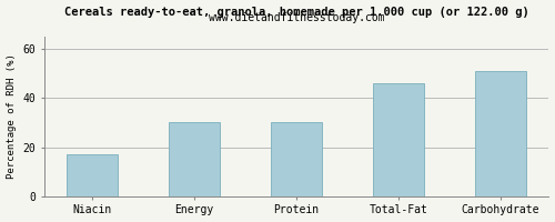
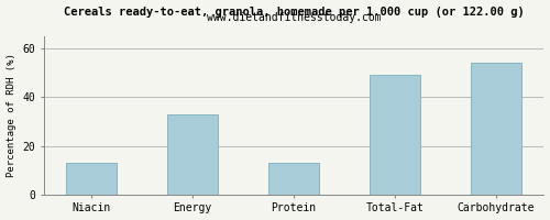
Niacin: 17 -> 13
Energy: 30 -> 33
Protein: 30 -> 13
Total-Fat: 46 -> 49
Carbohydrate: 51 -> 54
